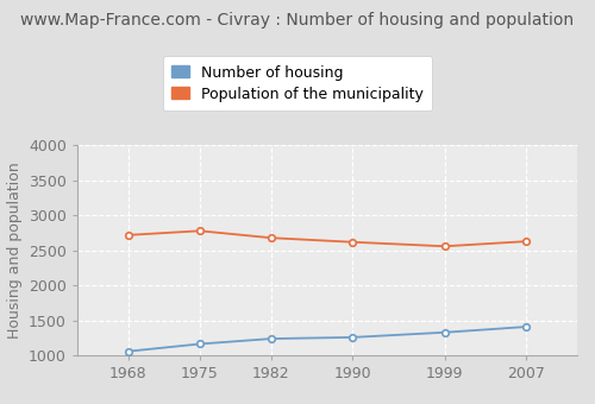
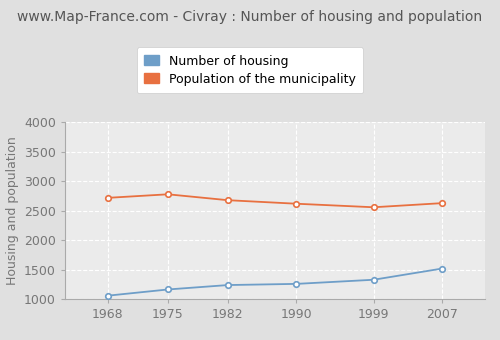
Number of housing/2007: 1410 -> 1520
